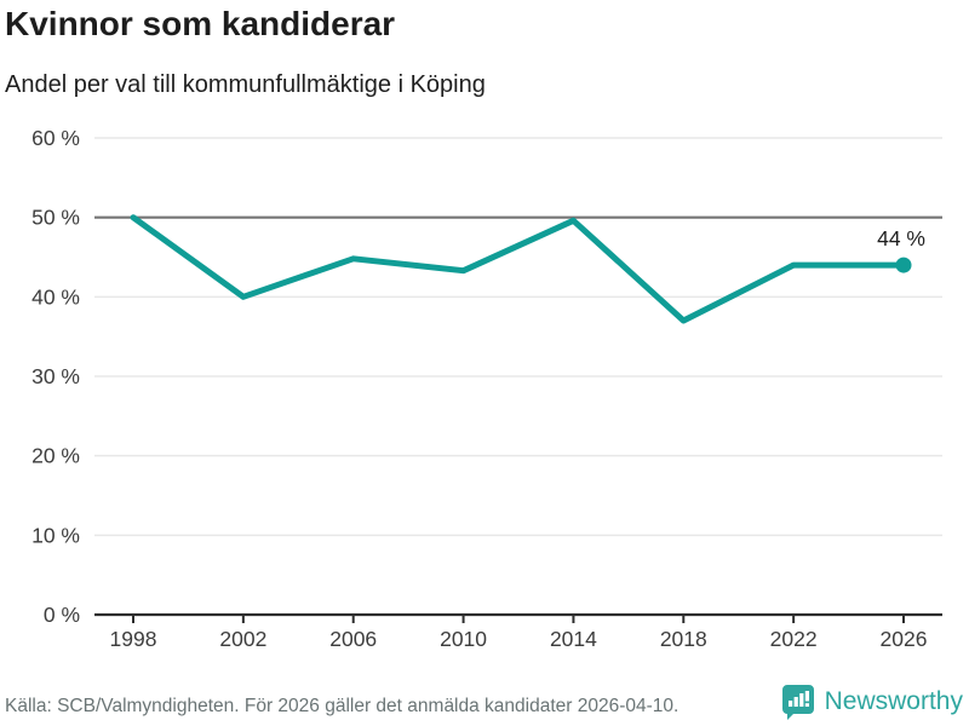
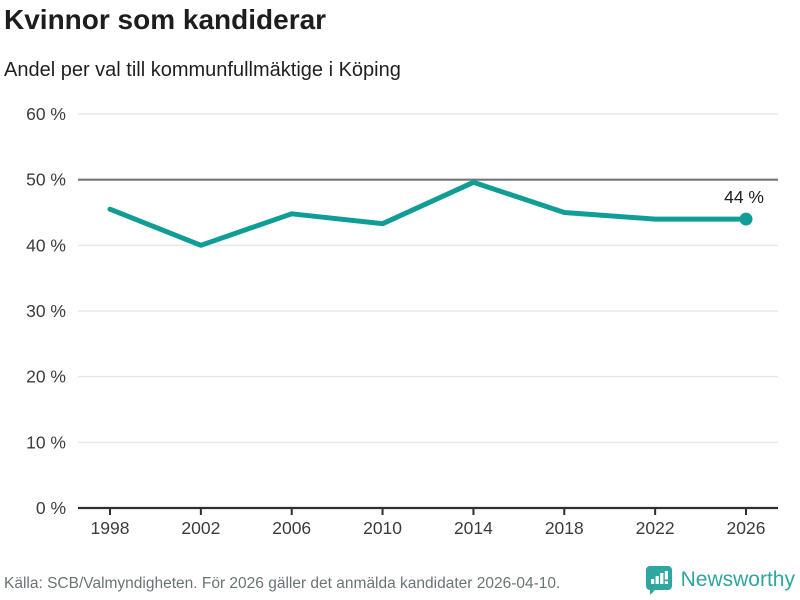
1998: 50% -> 46%
2018: 37% -> 45%
